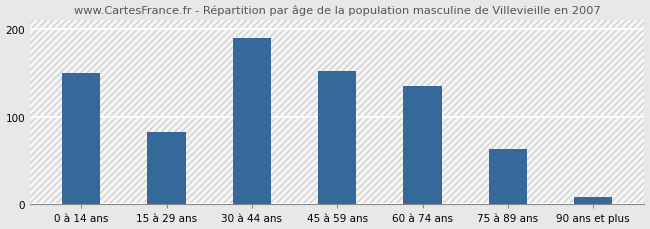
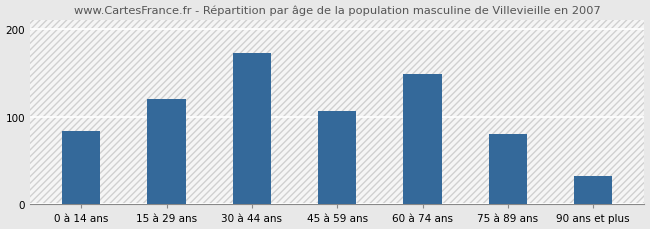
0 à 14 ans: 150 -> 84
15 à 29 ans: 83 -> 120
30 à 44 ans: 190 -> 172
45 à 59 ans: 152 -> 106
60 à 74 ans: 135 -> 148
75 à 89 ans: 63 -> 80
90 ans et plus: 8 -> 32
